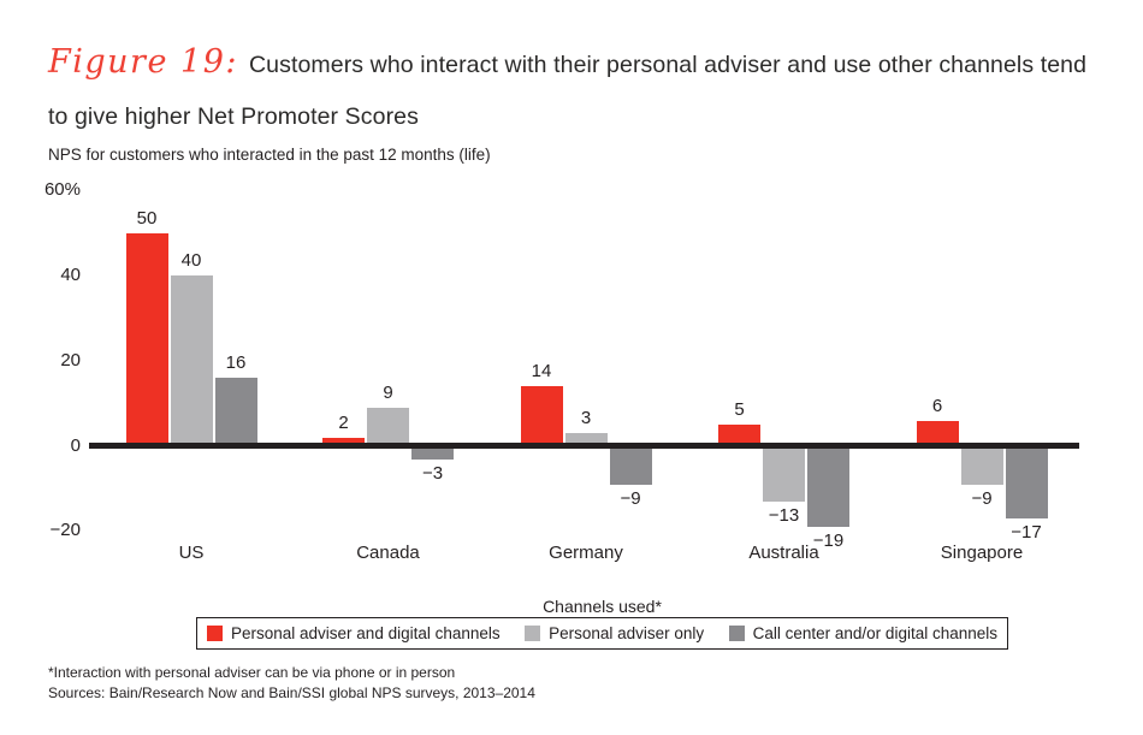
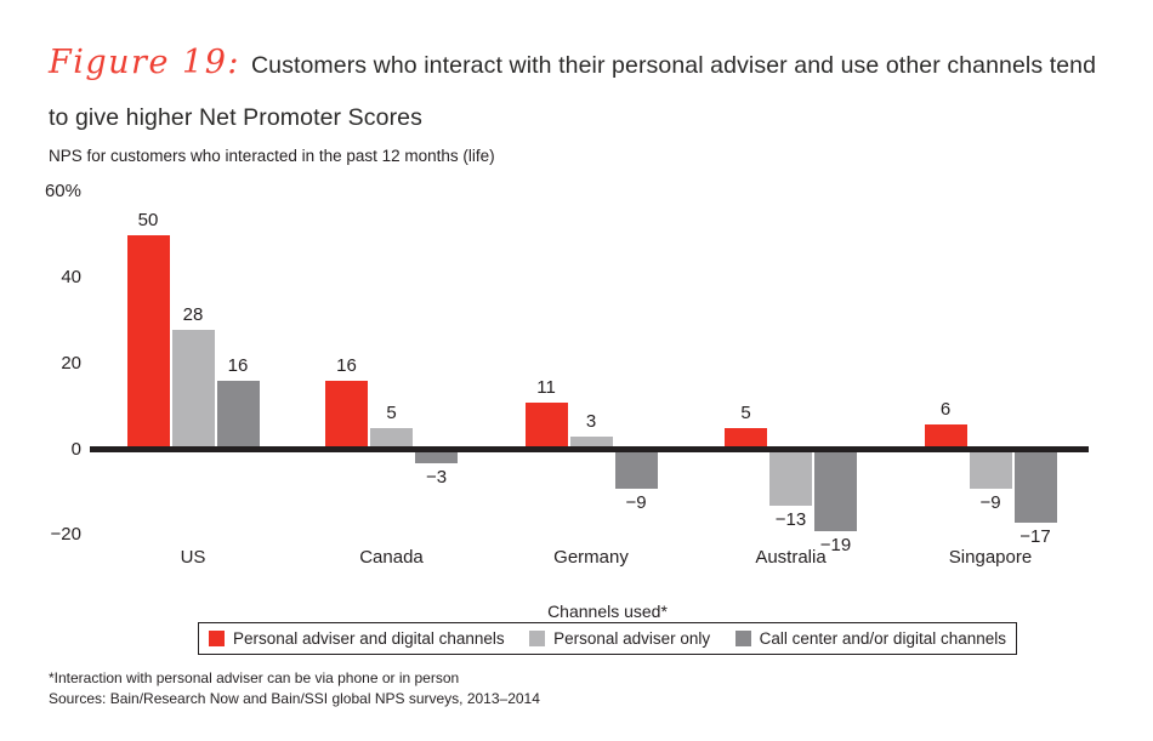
Personal adviser only/US: 40 -> 28
Personal adviser and digital channels/Canada: 2 -> 16
Personal adviser only/Canada: 9 -> 5
Personal adviser and digital channels/Germany: 14 -> 11
